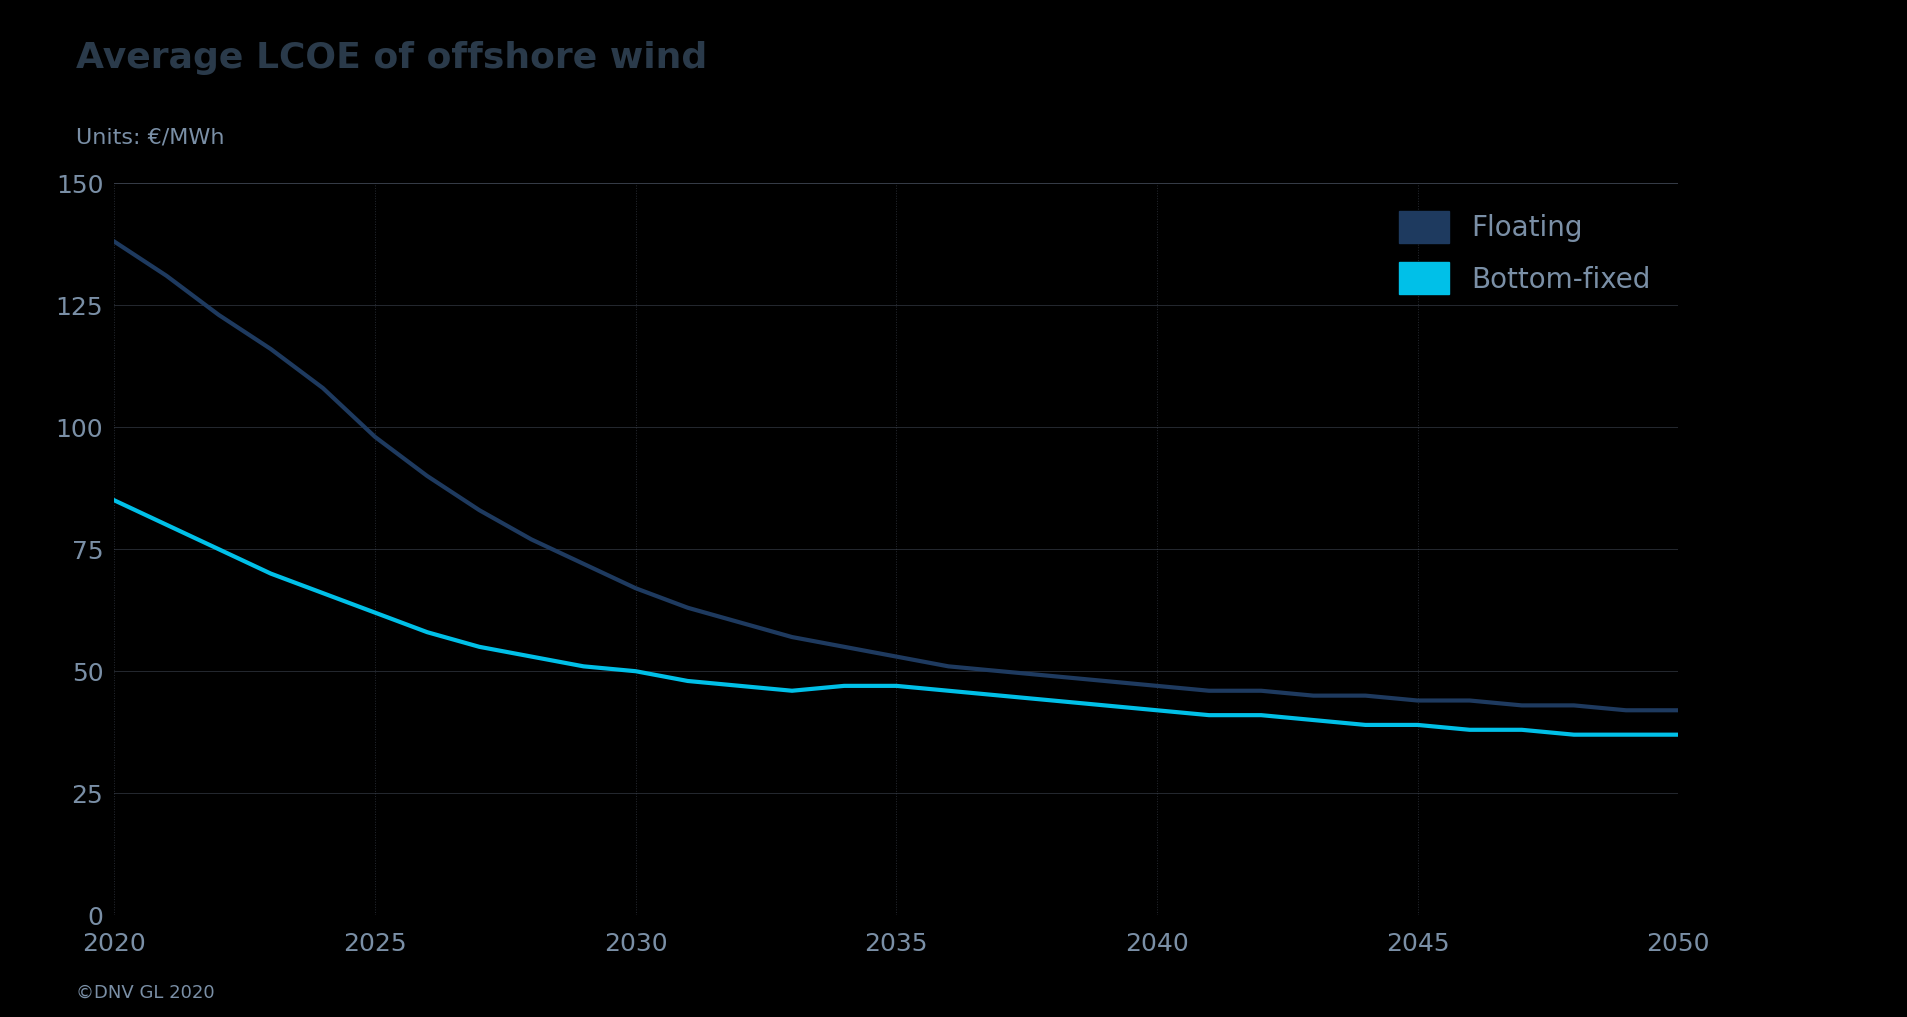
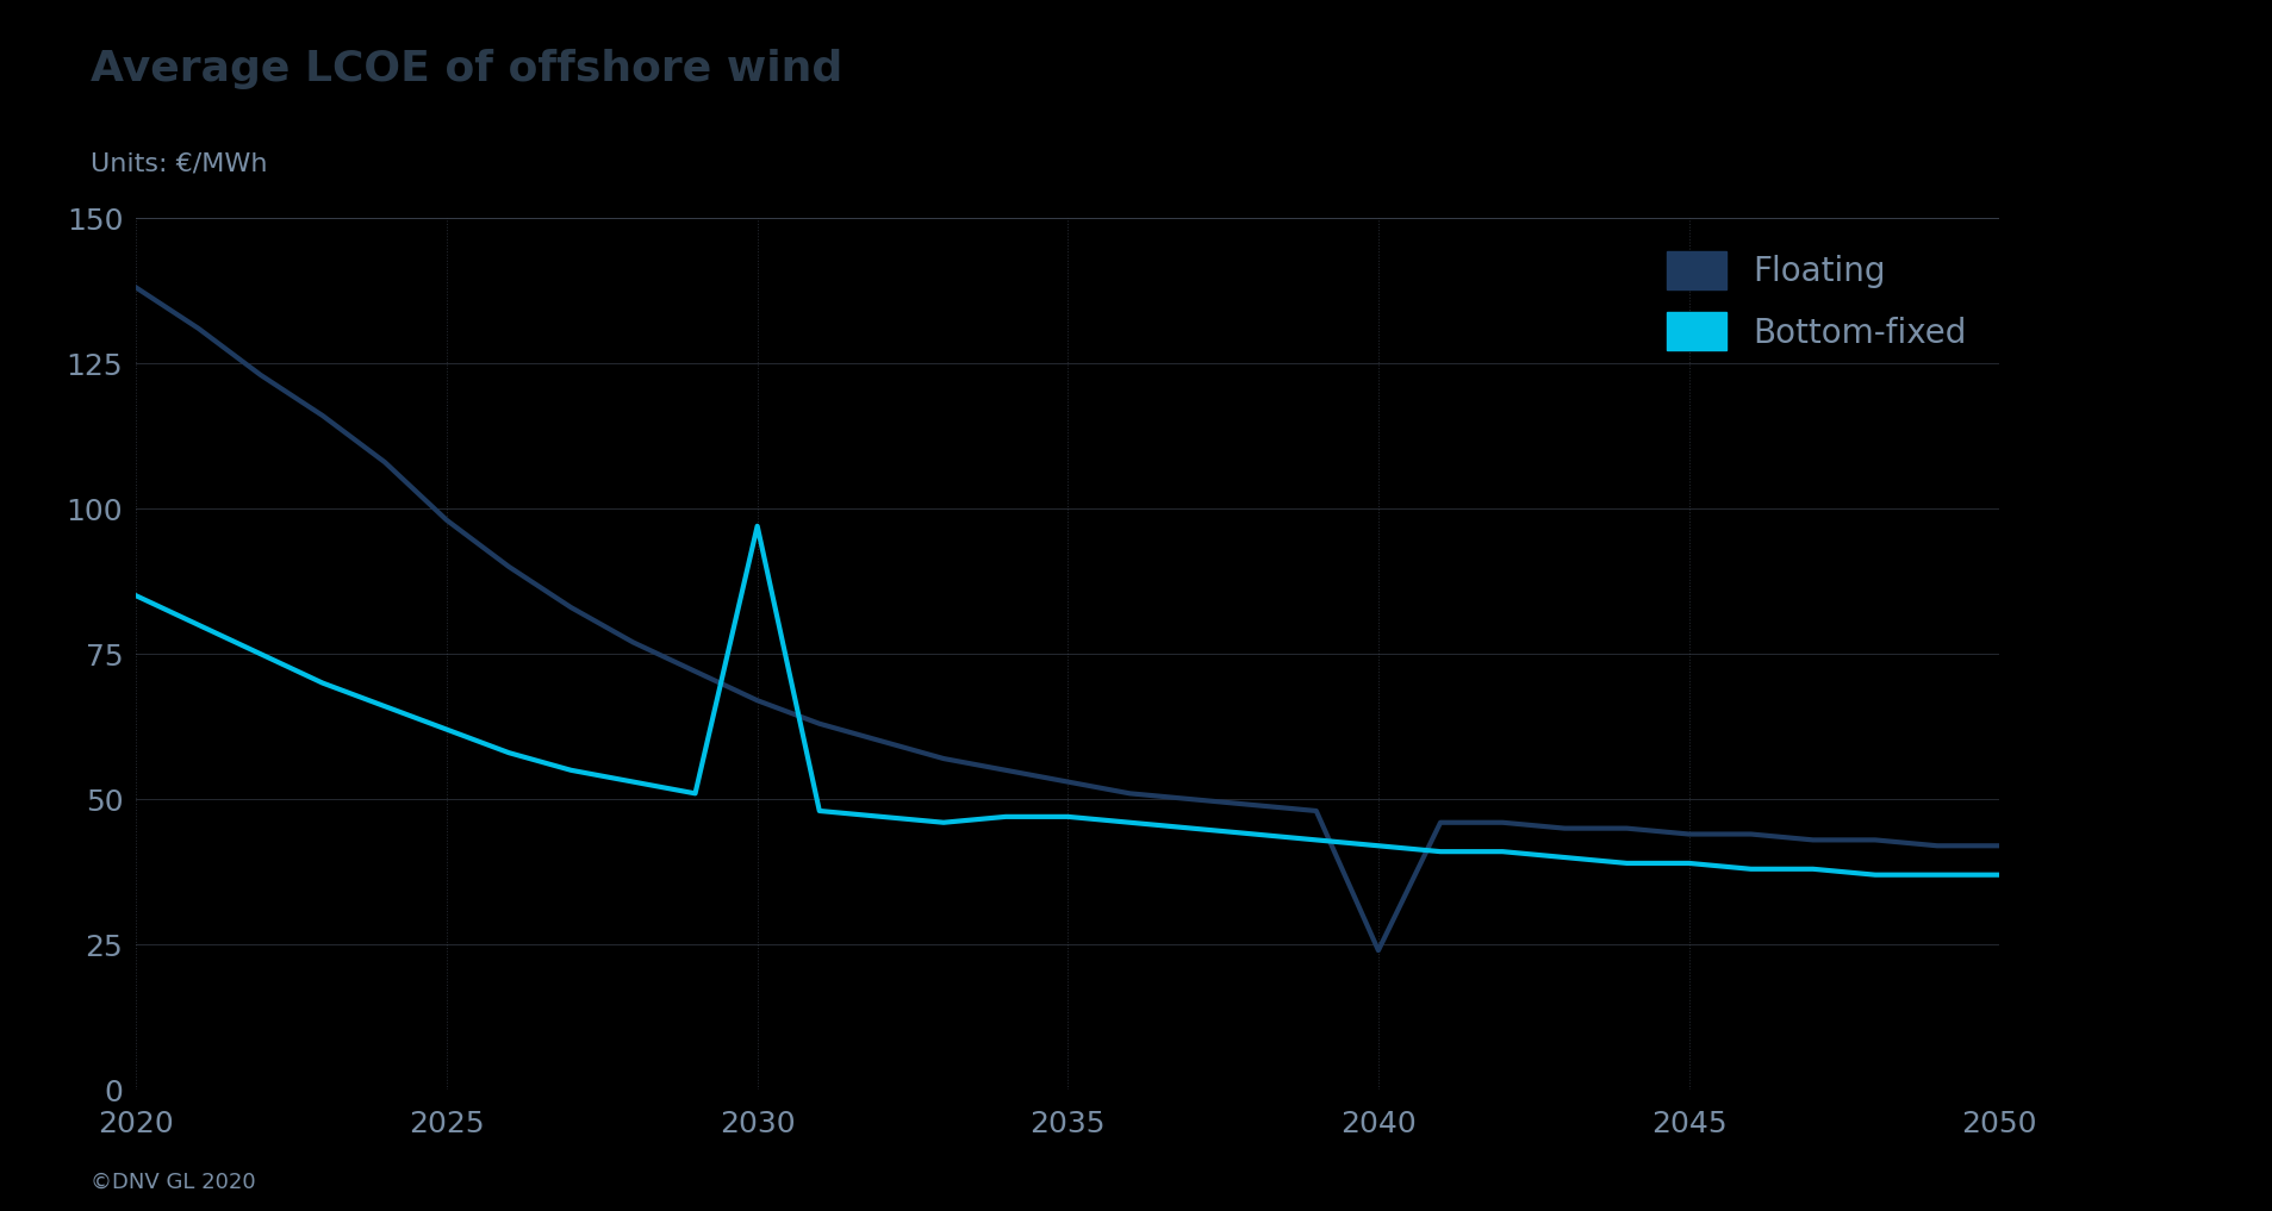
Bottom-fixed/2030: 50 -> 97
Floating/2040: 47 -> 24
